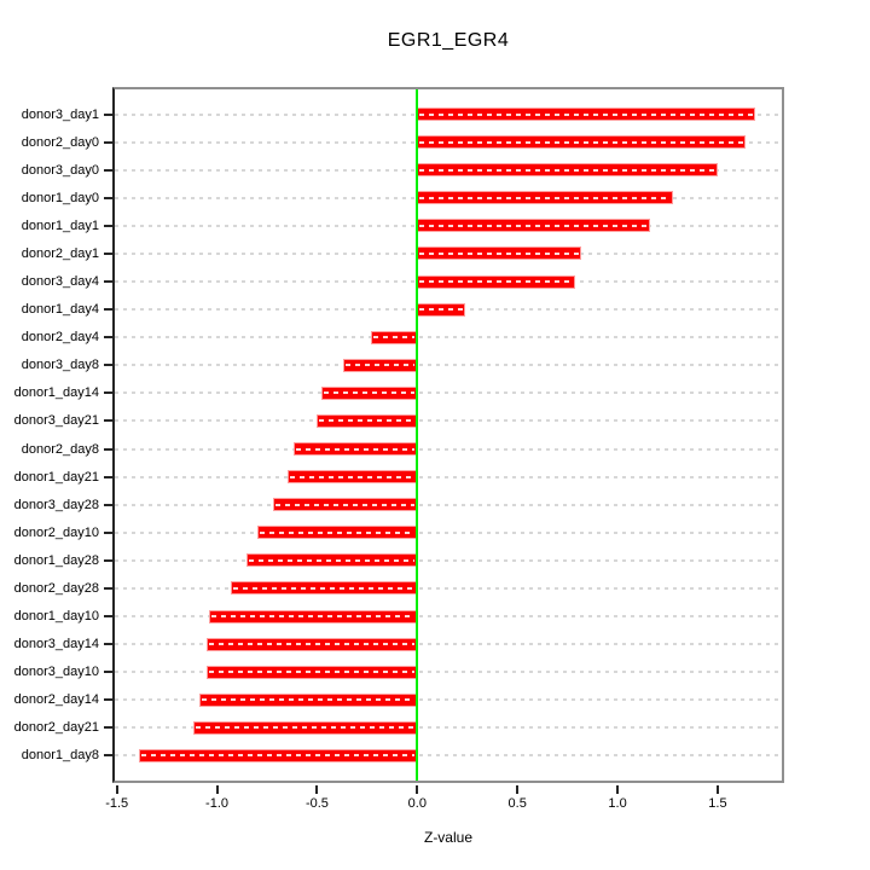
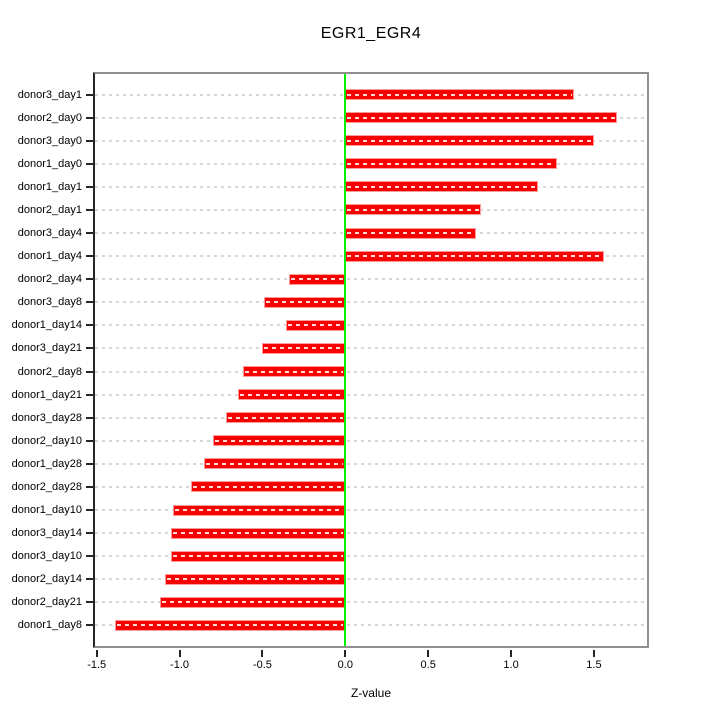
donor3_day1: 1.69 -> 1.38
donor1_day4: 0.24 -> 1.56
donor2_day4: -0.23 -> -0.34
donor3_day8: -0.37 -> -0.49
donor1_day14: -0.48 -> -0.36
